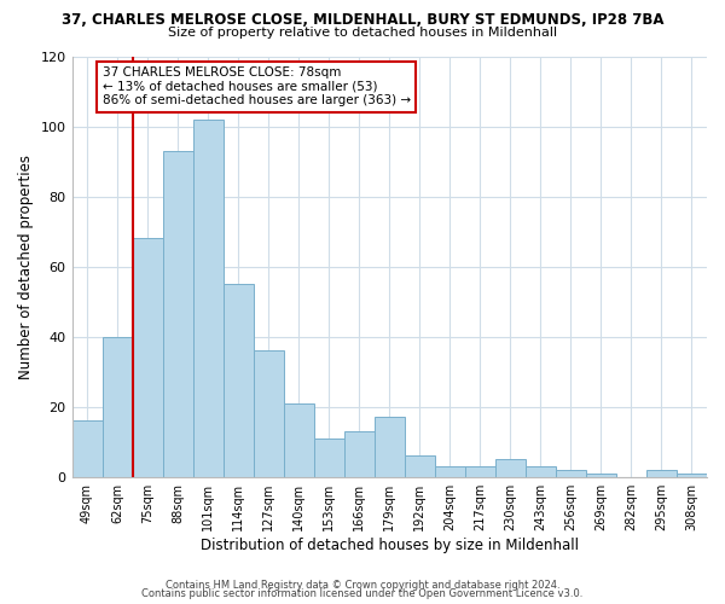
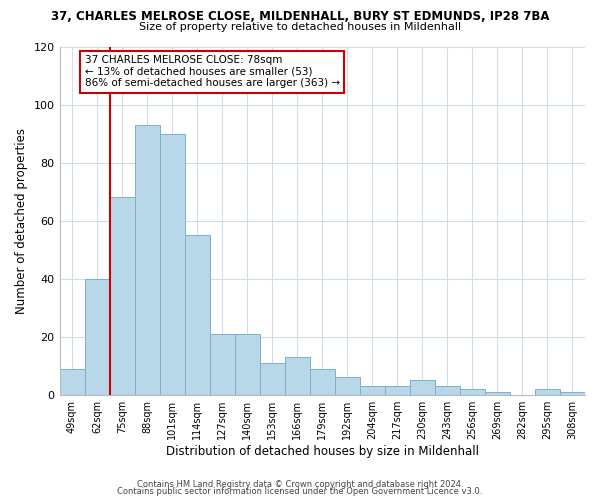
49sqm: 16 -> 9
101sqm: 102 -> 90
127sqm: 36 -> 21
179sqm: 17 -> 9
